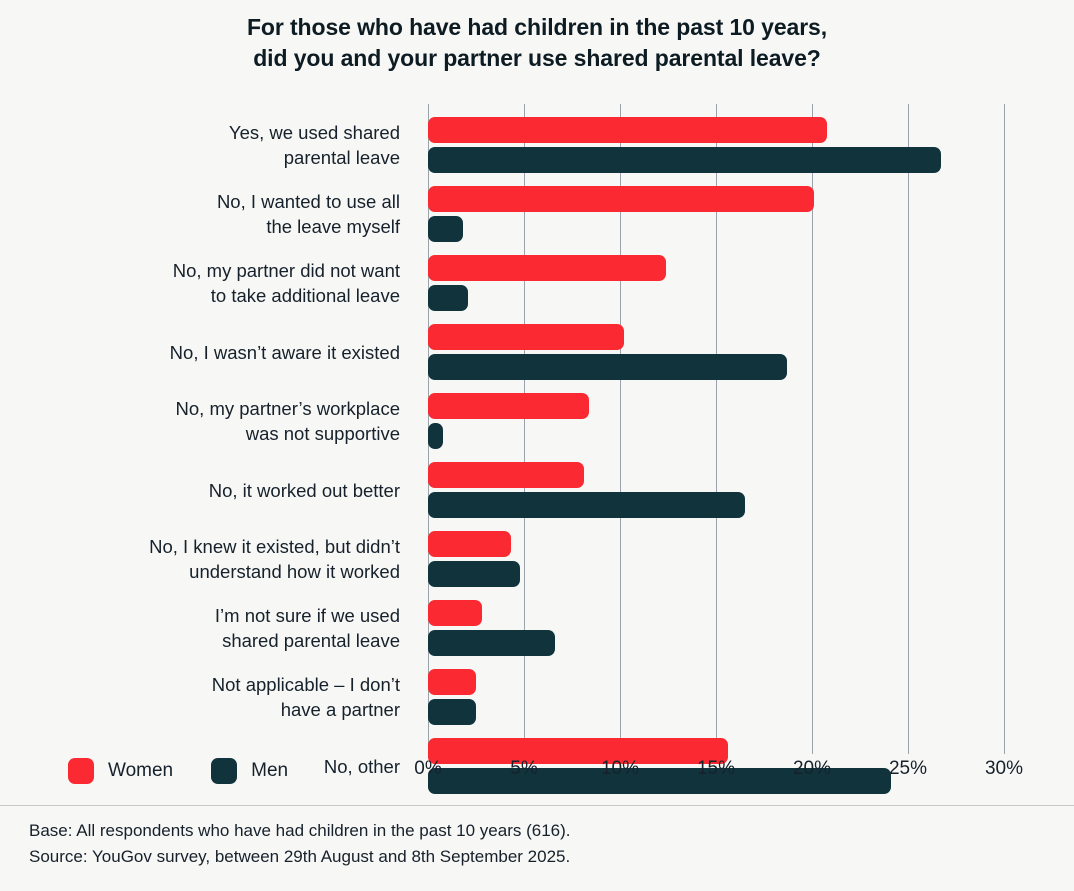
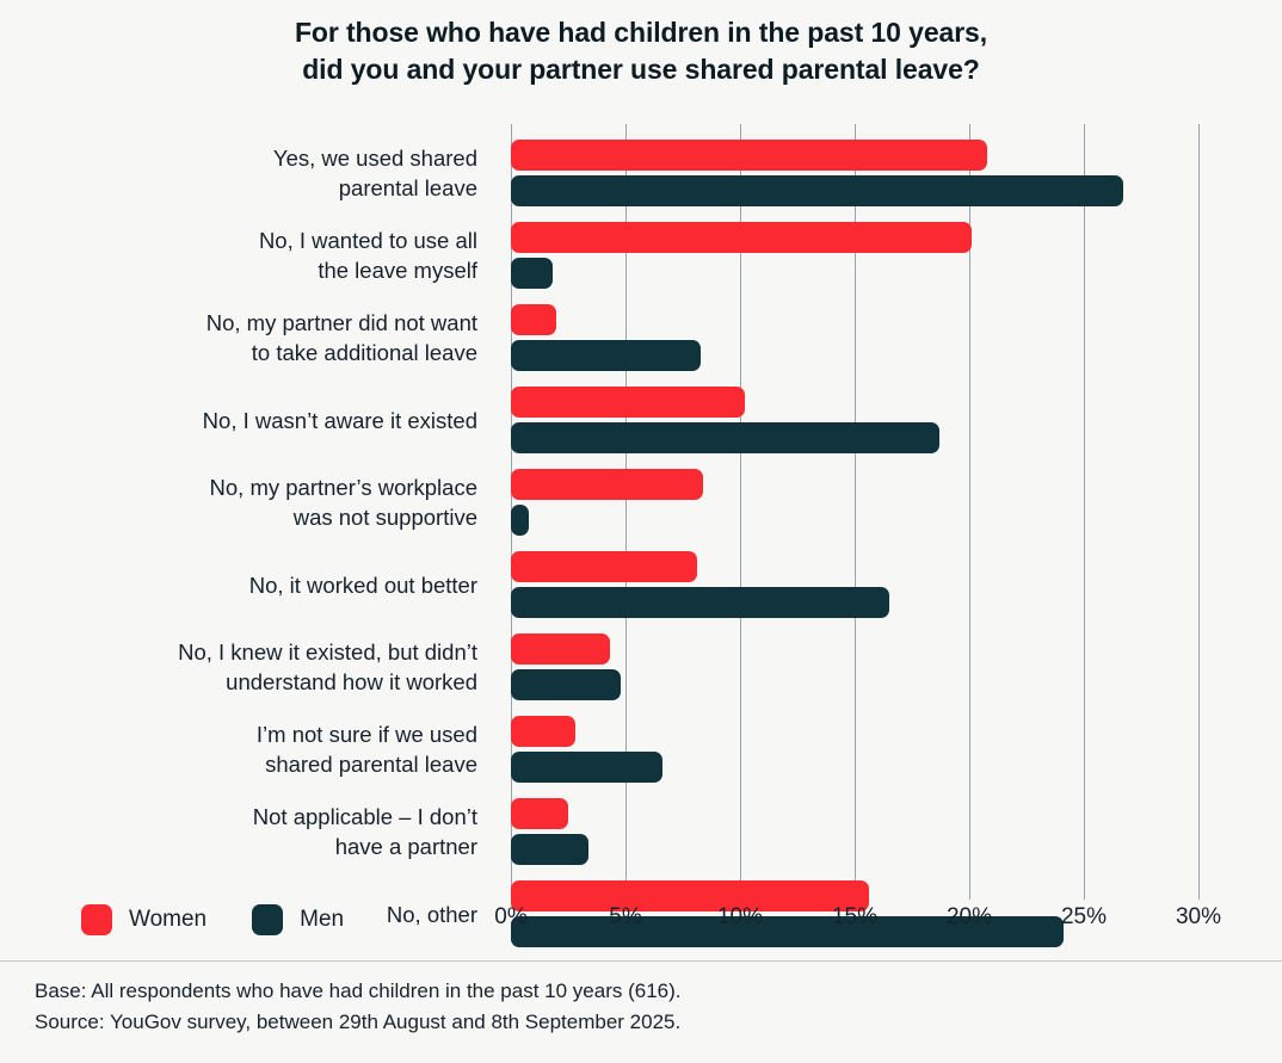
Women/No, my partner did not want to take additional leave: 12.4% -> 2.0%
Men/No, my partner did not want to take additional leave: 2.1% -> 8.3%
Men/Not applicable – I don’t have a partner: 2.5% -> 3.4%
